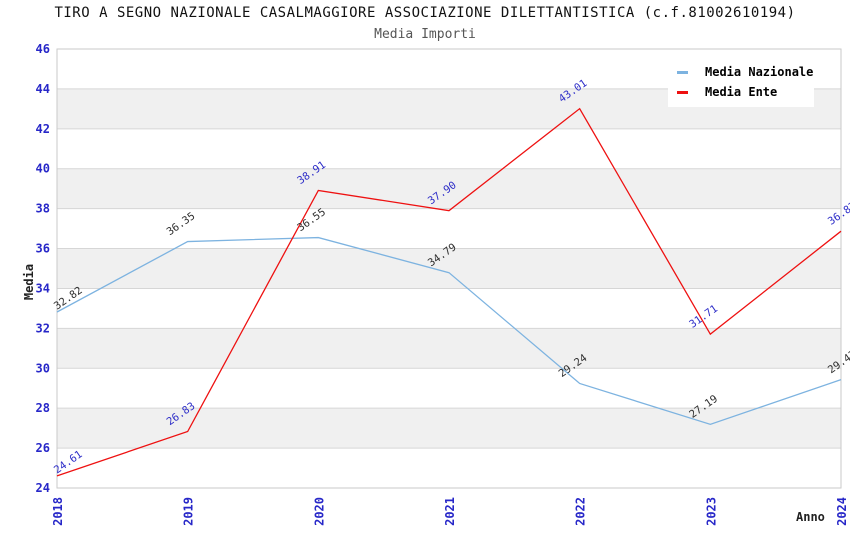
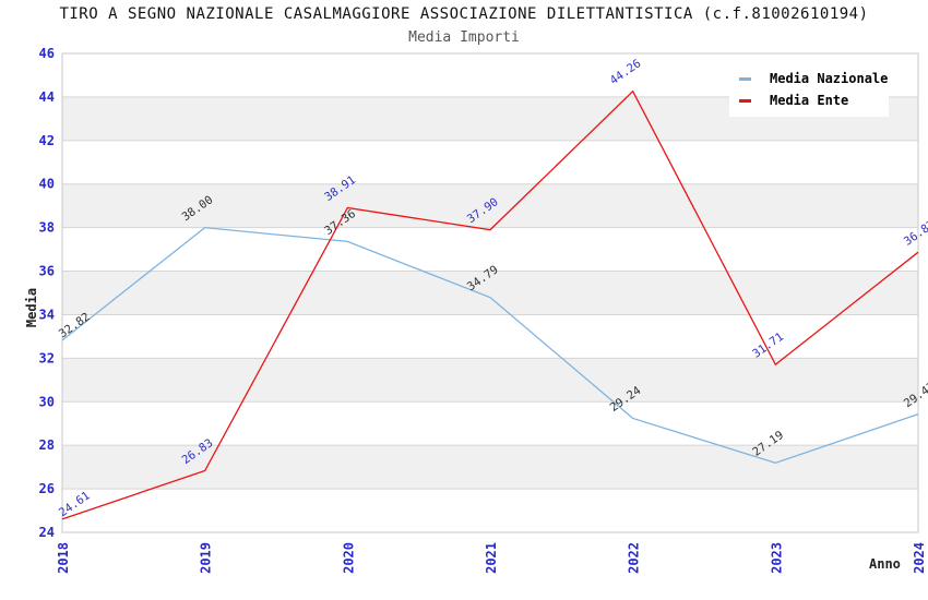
Media Nazionale/2019: 36.35 -> 38.00
Media Nazionale/2020: 36.55 -> 37.36
Media Ente/2022: 43.01 -> 44.26
